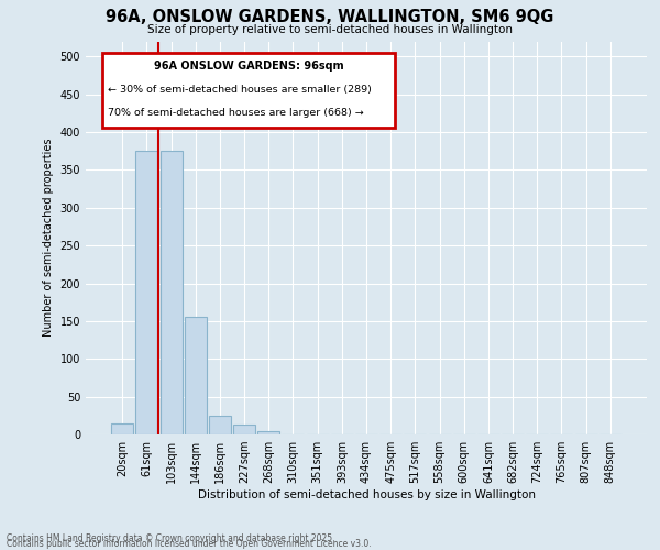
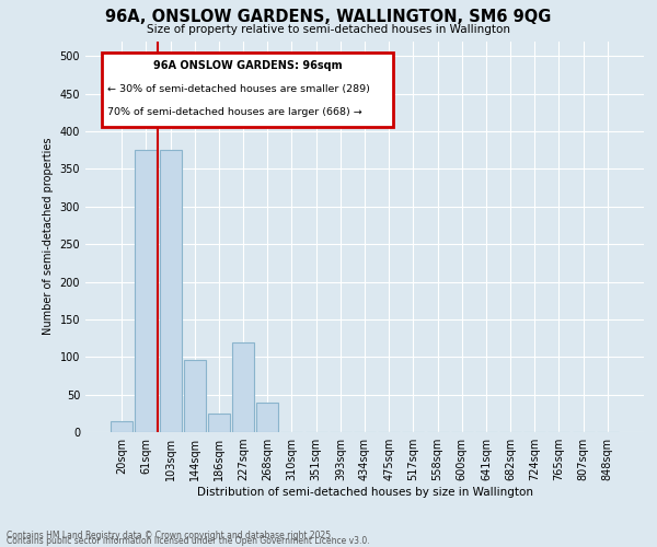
144sqm: 155 -> 96
227sqm: 13 -> 120
268sqm: 5 -> 40
